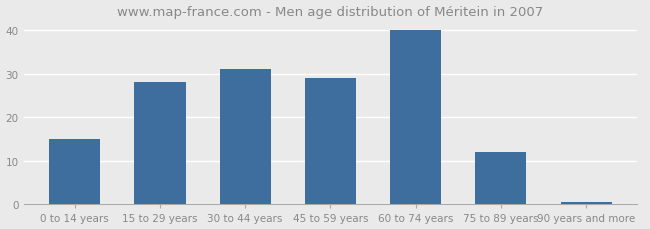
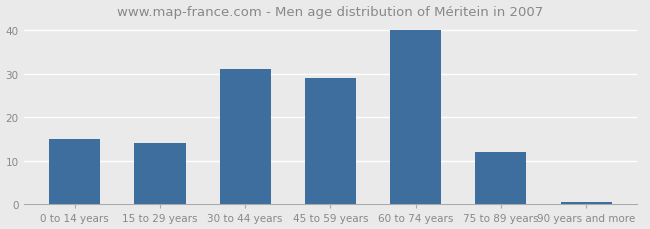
15 to 29 years: 28.0 -> 14.0
